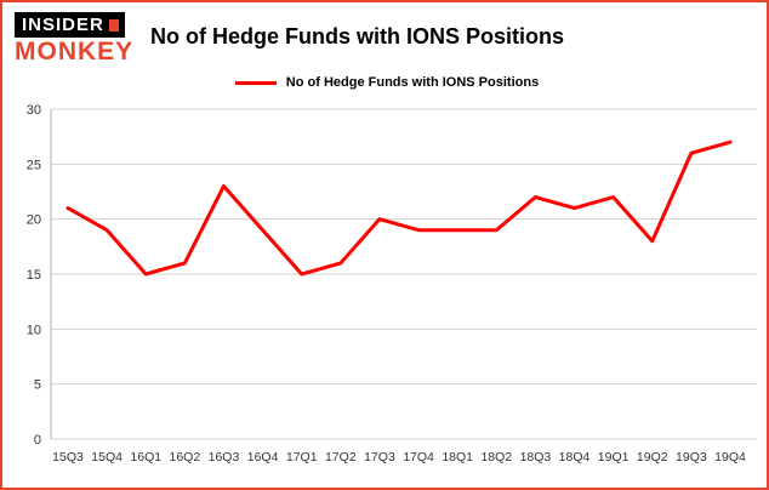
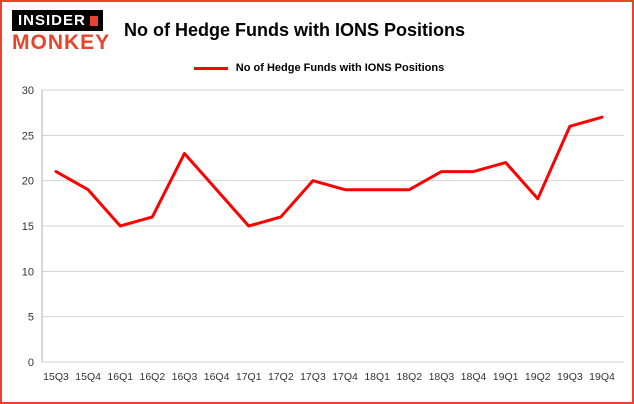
18Q3: 22 -> 21
